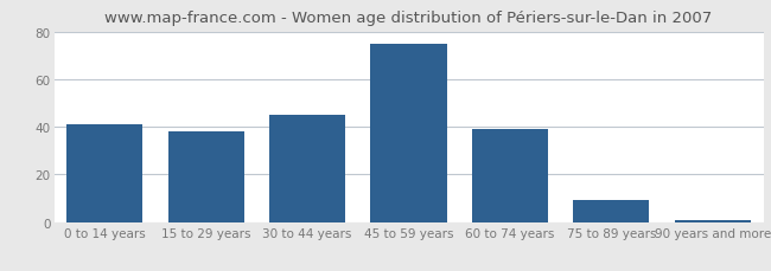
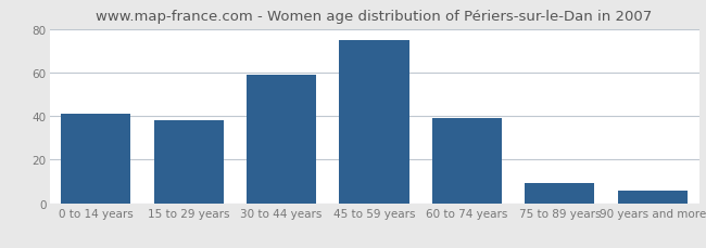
30 to 44 years: 45 -> 59
90 years and more: 1 -> 6
